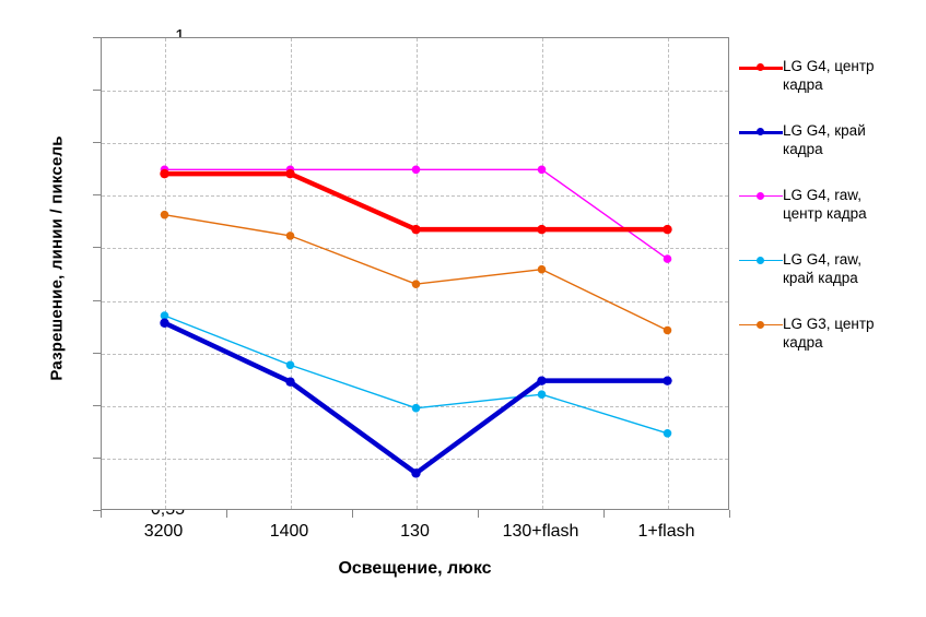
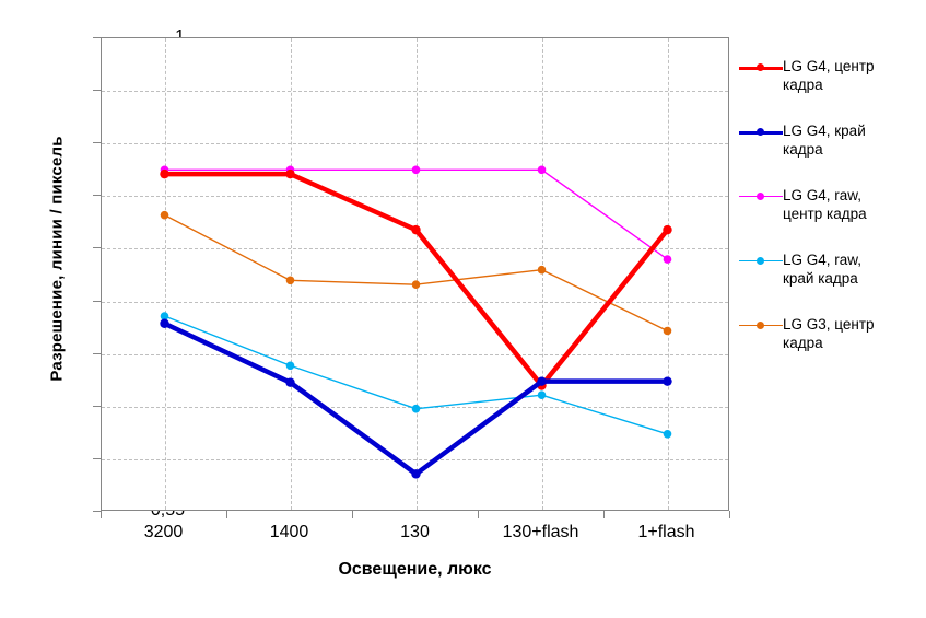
LG G3, центр кадра/1400: 0,81 -> 0,77
LG G4, центр кадра/130+flash: 0,82 -> 0,67
